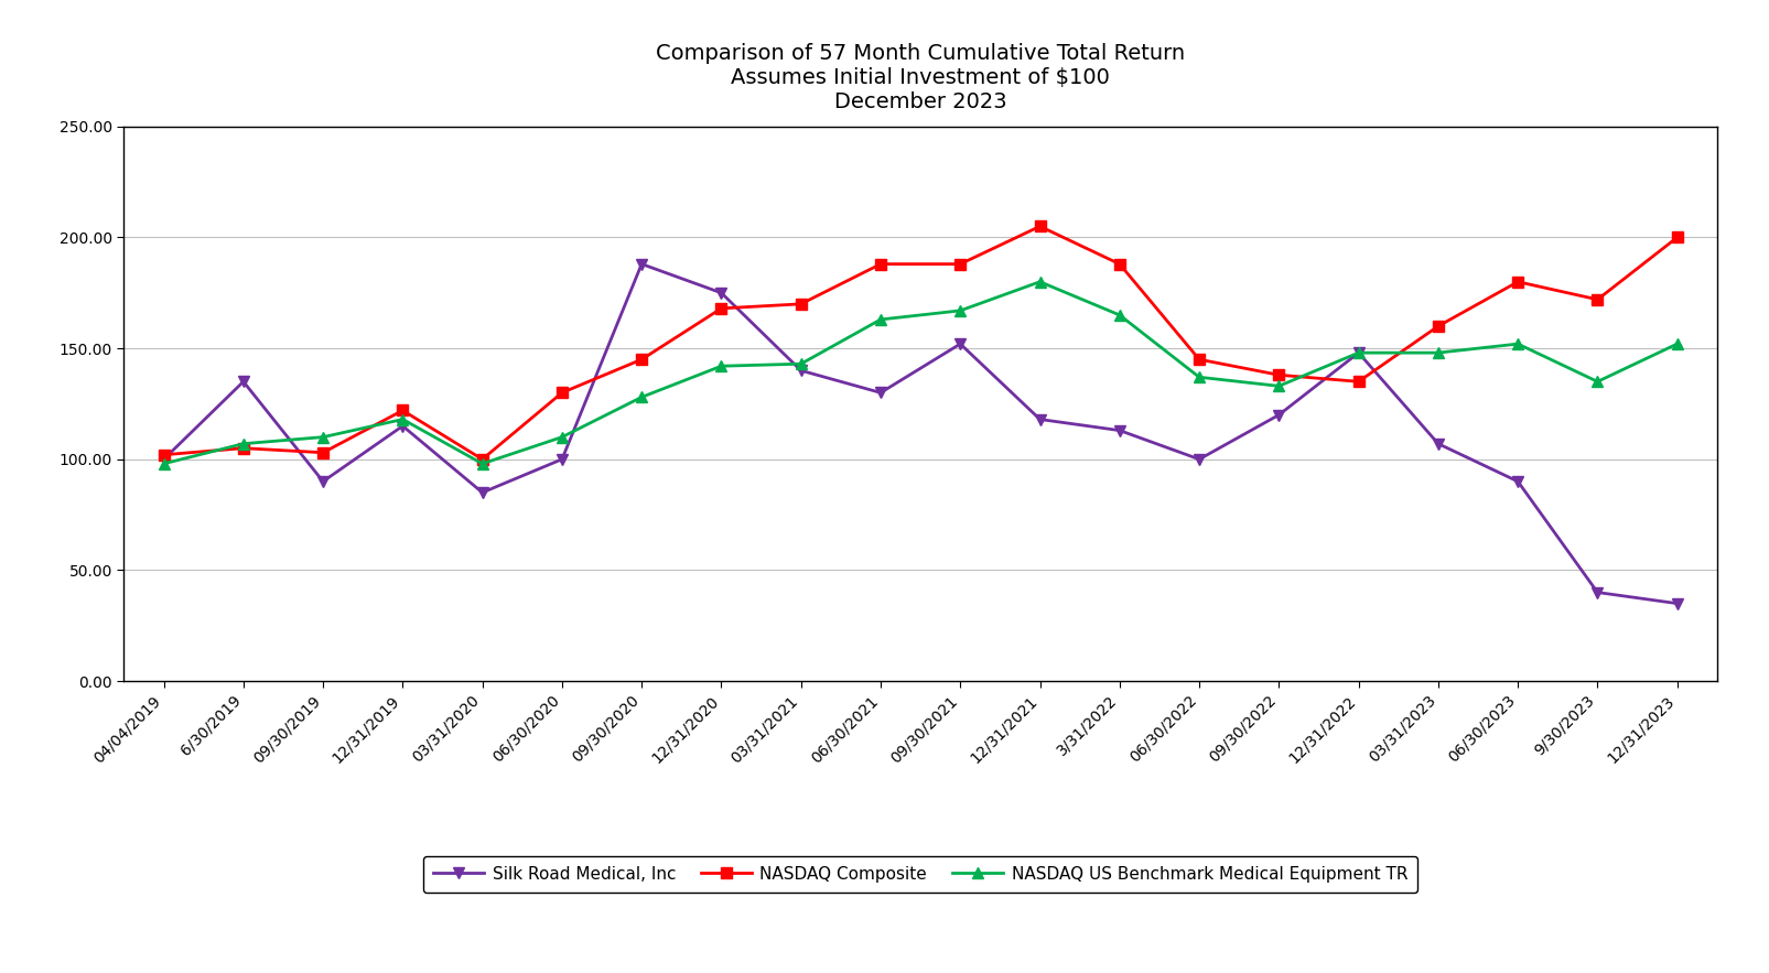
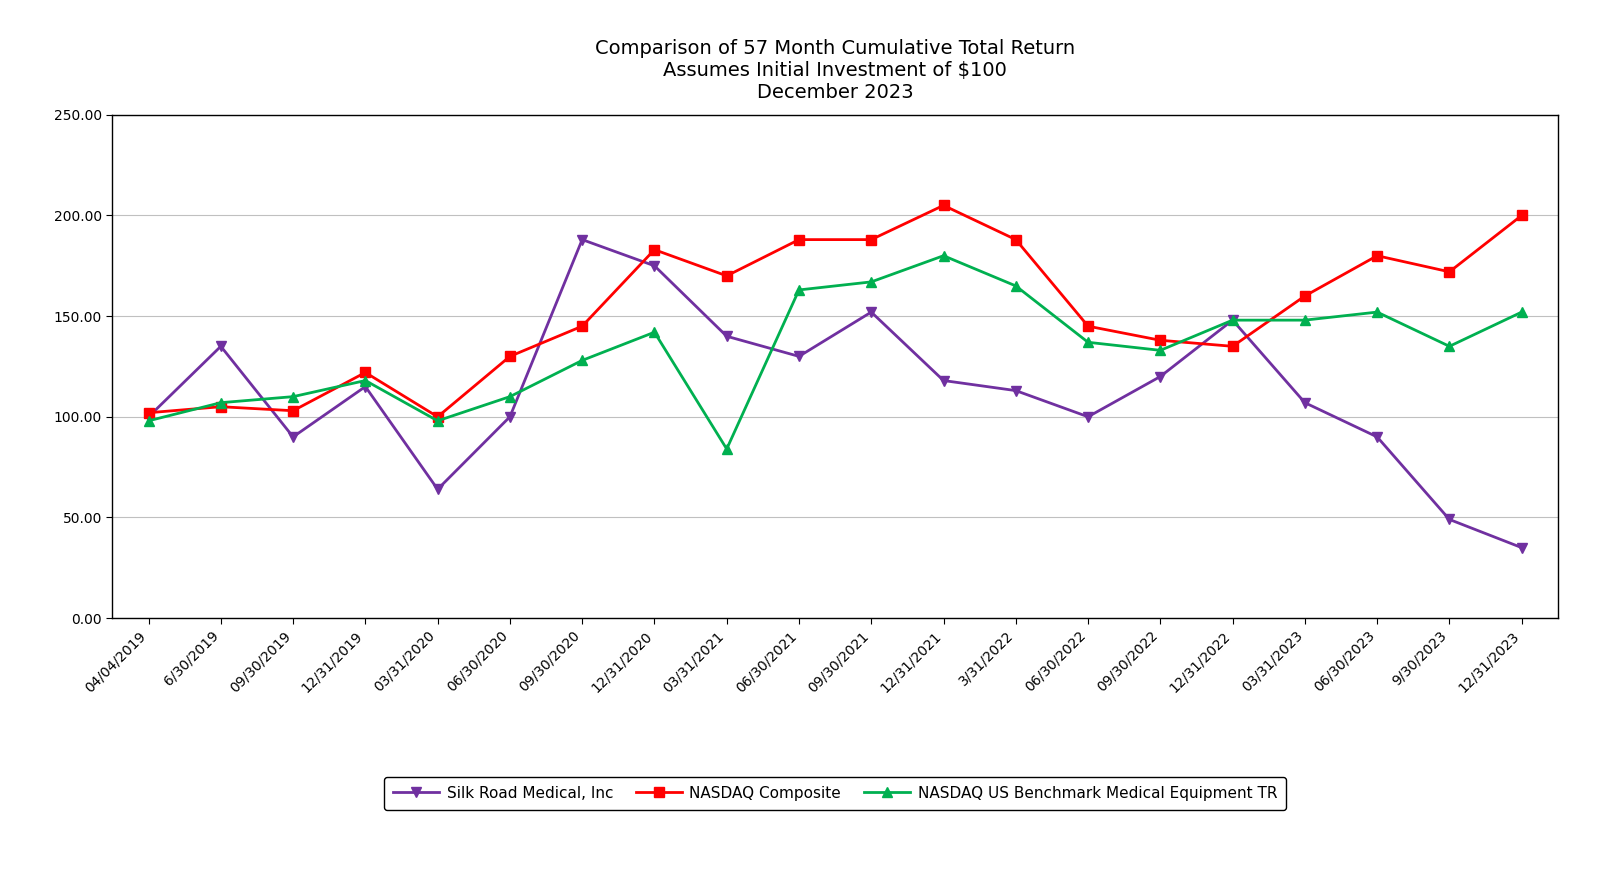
Silk Road Medical, Inc/03/31/2020: 85 -> 64
NASDAQ Composite/12/31/2020: 168 -> 183
NASDAQ US Benchmark Medical Equipment TR/03/31/2021: 143 -> 84
Silk Road Medical, Inc/9/30/2023: 40 -> 49
